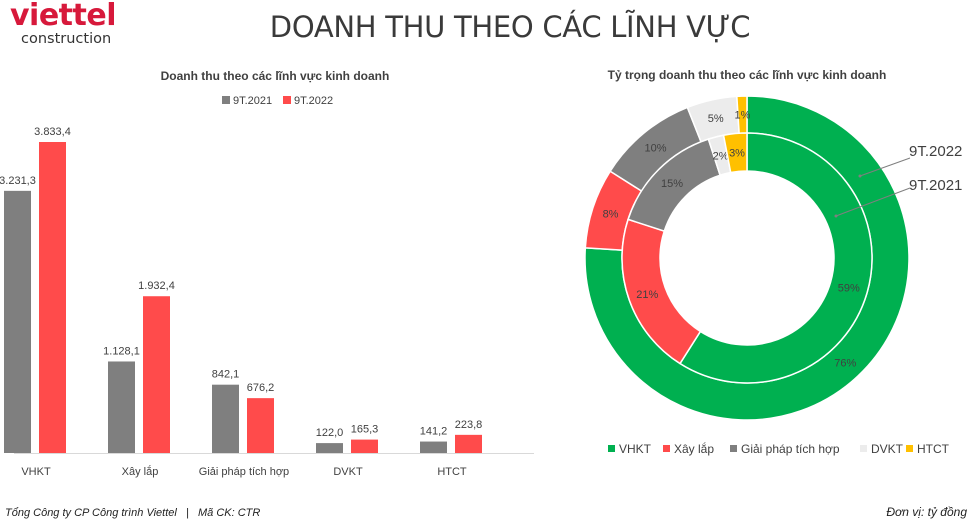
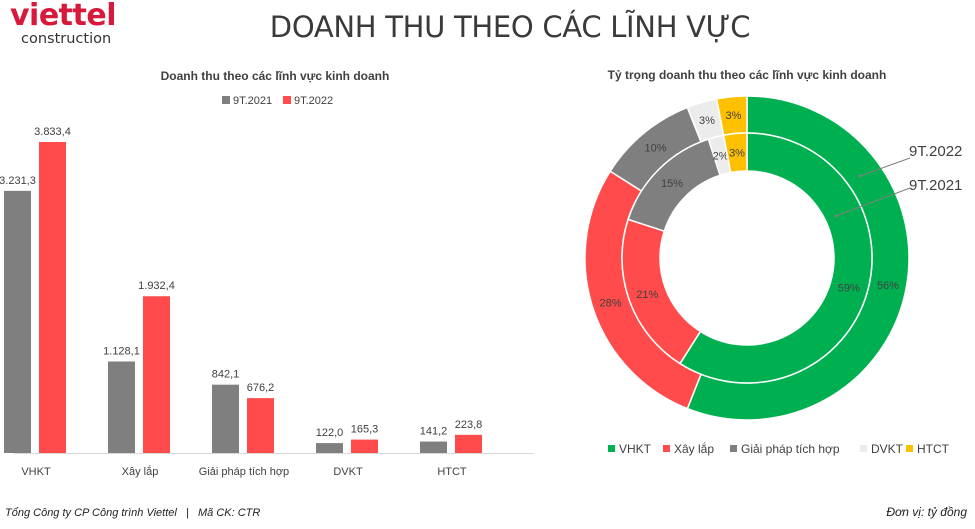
Tỷ trọng doanh thu theo các lĩnh vực kinh doanh/9T.2022/VHKT: 76% -> 56%
Tỷ trọng doanh thu theo các lĩnh vực kinh doanh/9T.2022/Xây lắp: 8% -> 28%
Tỷ trọng doanh thu theo các lĩnh vực kinh doanh/9T.2022/DVKT: 5% -> 3%
Tỷ trọng doanh thu theo các lĩnh vực kinh doanh/9T.2022/HTCT: 1% -> 3%
